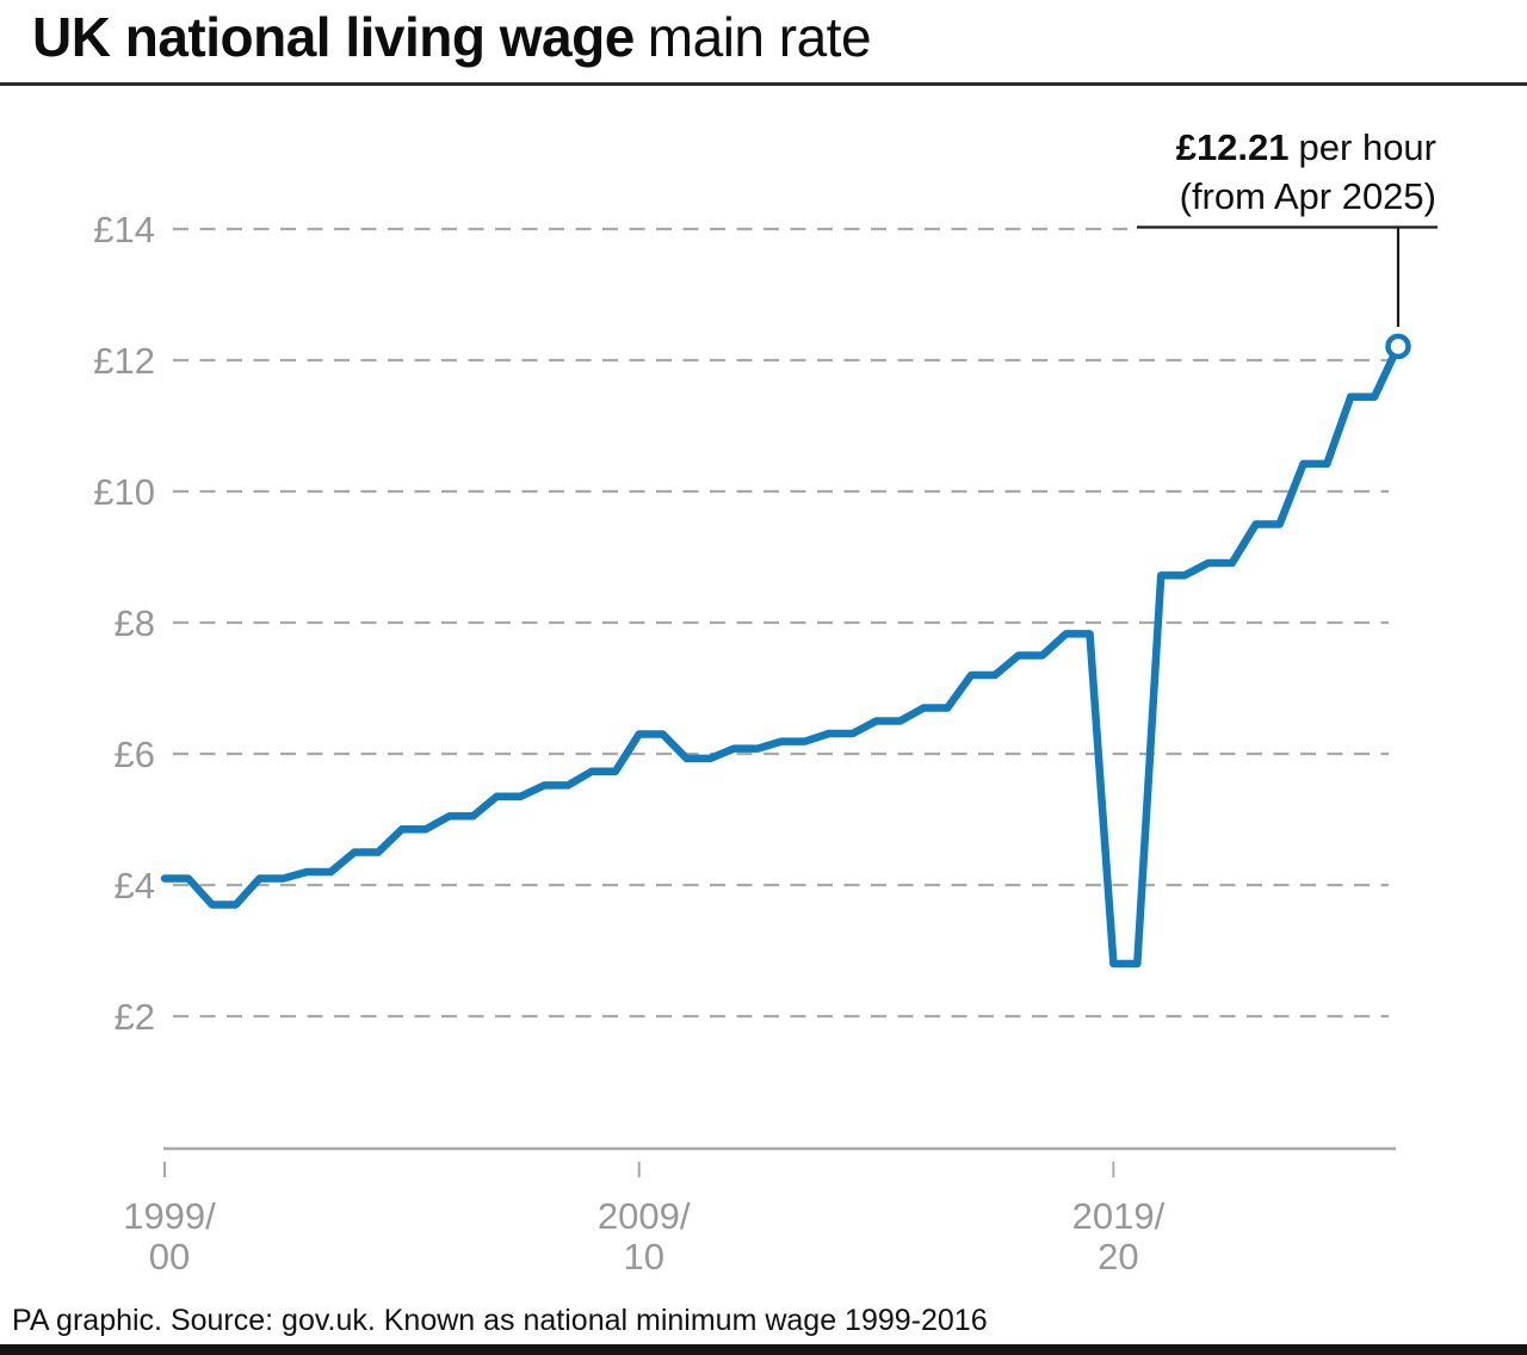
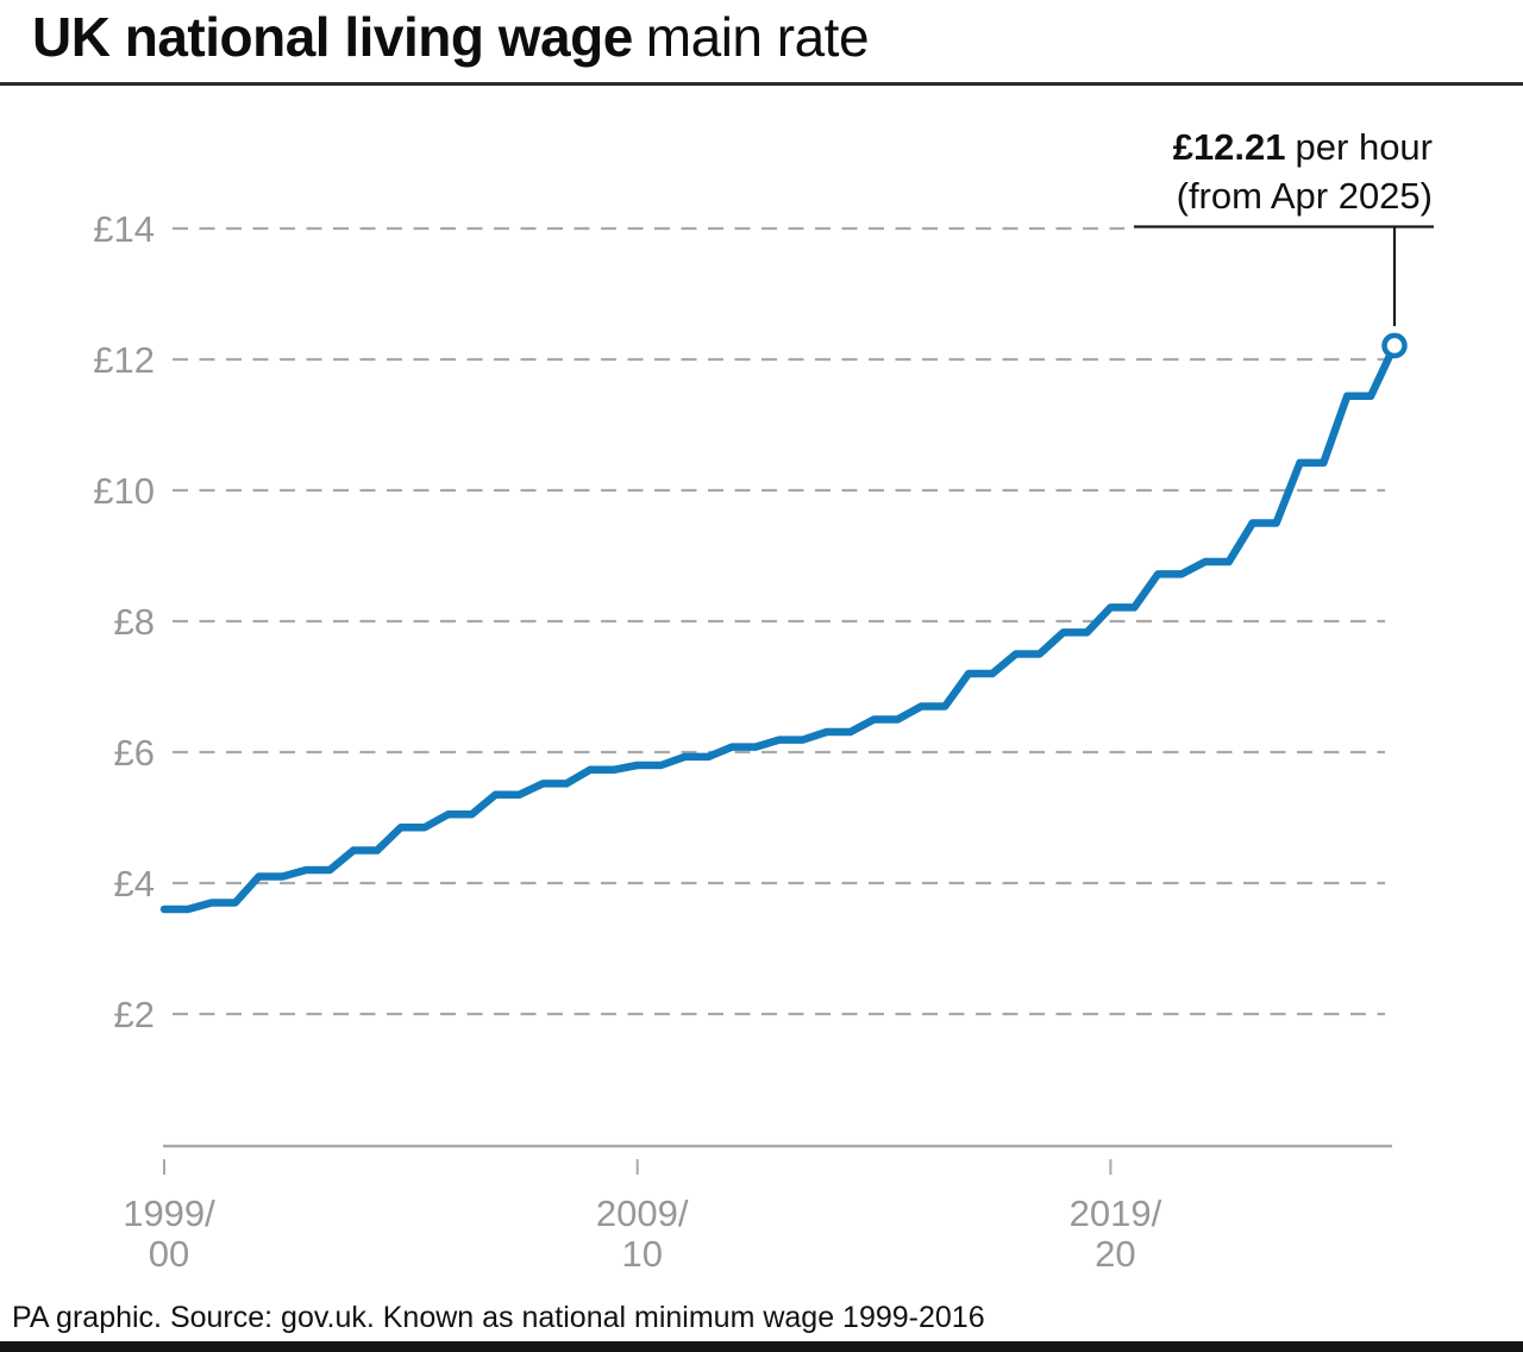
1999/00: £4.1 -> £3.6
2009/10: £6.3 -> £5.8
2019/20: £2.8 -> £8.2
